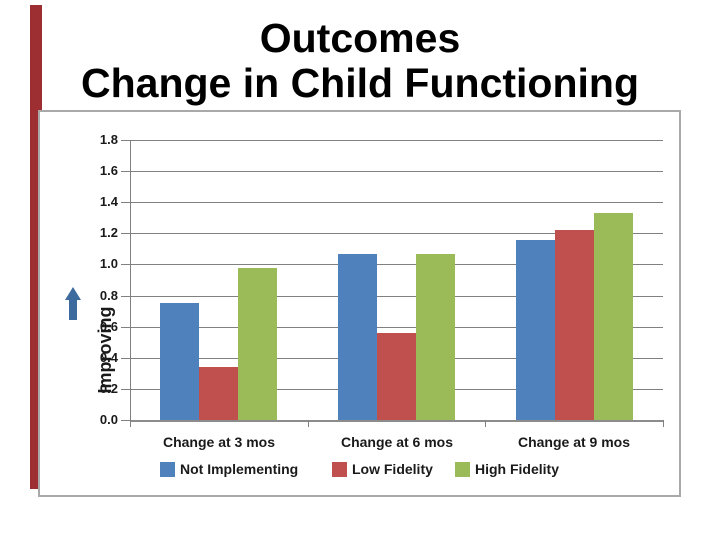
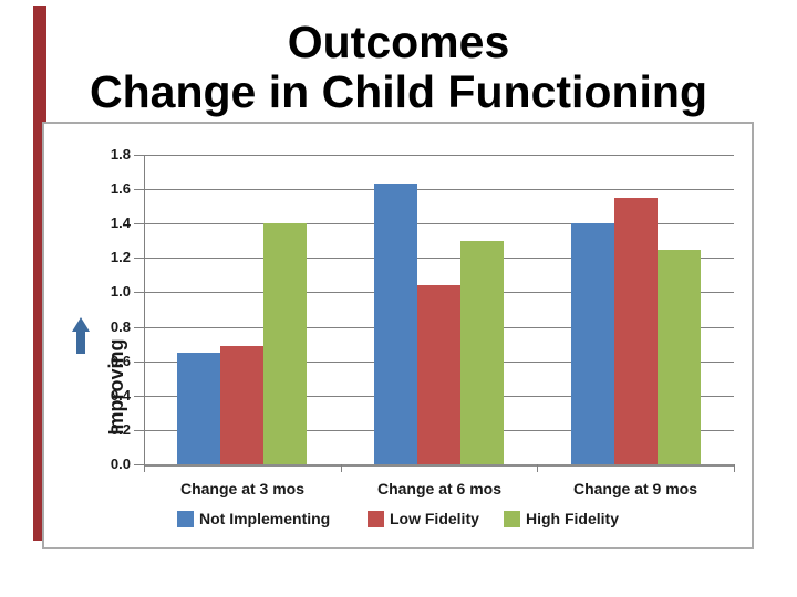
Not Implementing/Change at 3 mos: 0.75 -> 0.65
Low Fidelity/Change at 3 mos: 0.34 -> 0.69
High Fidelity/Change at 3 mos: 0.98 -> 1.40
Not Implementing/Change at 6 mos: 1.07 -> 1.63
Low Fidelity/Change at 6 mos: 0.56 -> 1.04
High Fidelity/Change at 6 mos: 1.07 -> 1.30
Not Implementing/Change at 9 mos: 1.16 -> 1.40
Low Fidelity/Change at 9 mos: 1.22 -> 1.55
High Fidelity/Change at 9 mos: 1.33 -> 1.25
